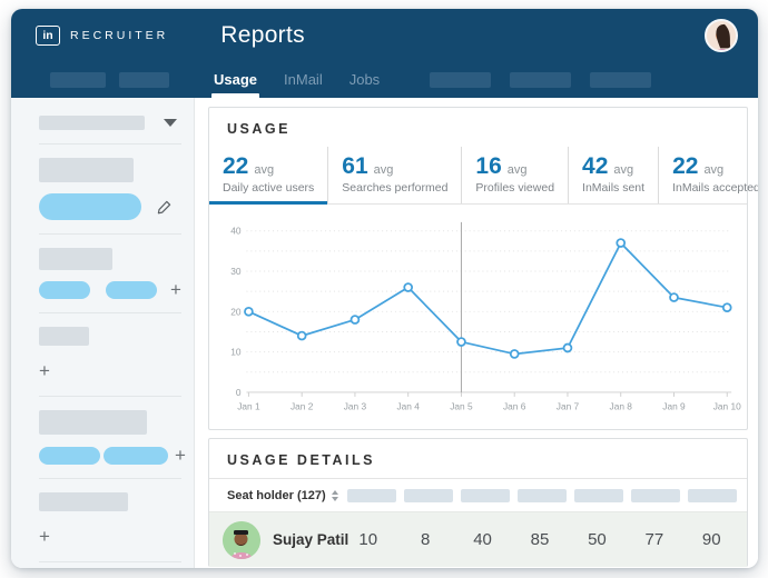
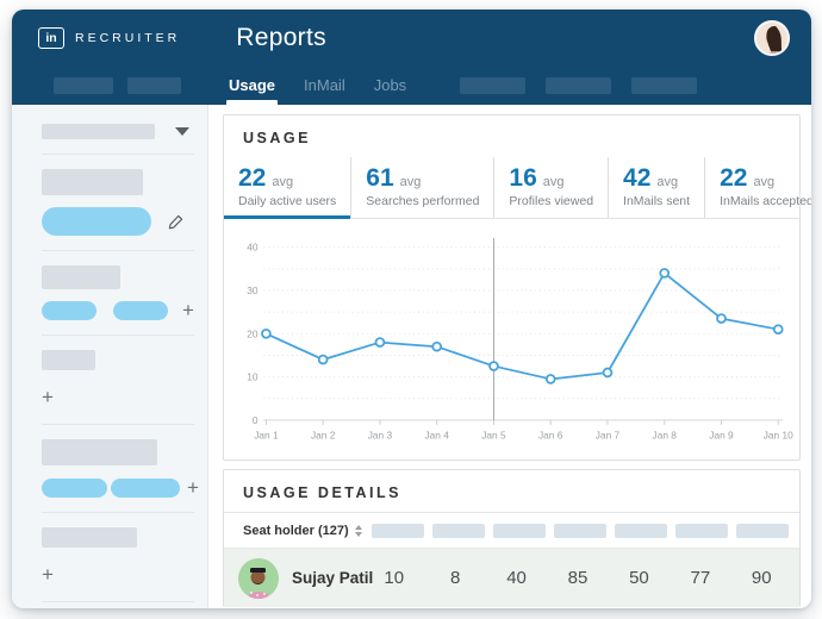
Jan 4: 26 -> 17
Jan 8: 37 -> 34
